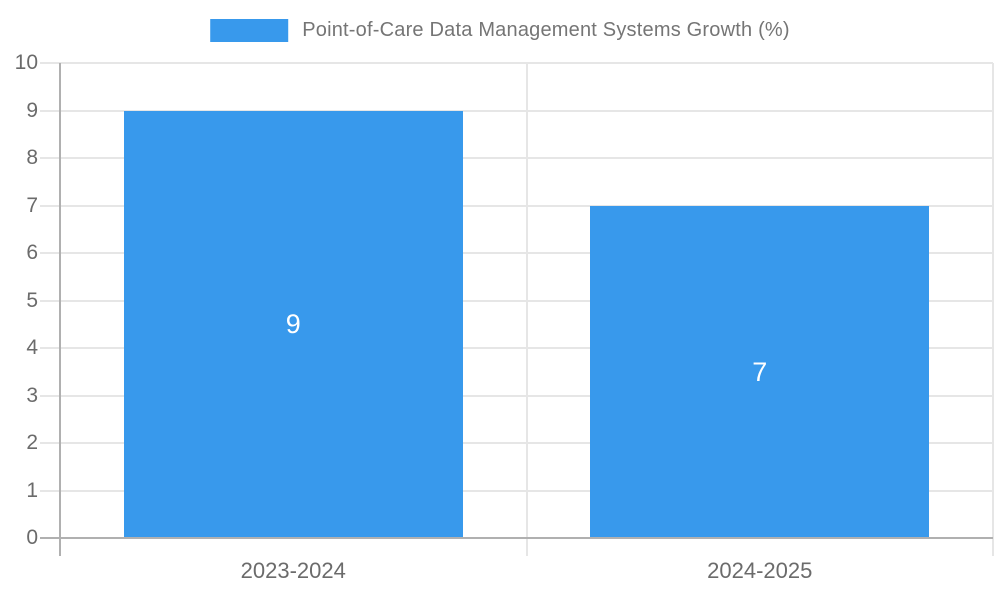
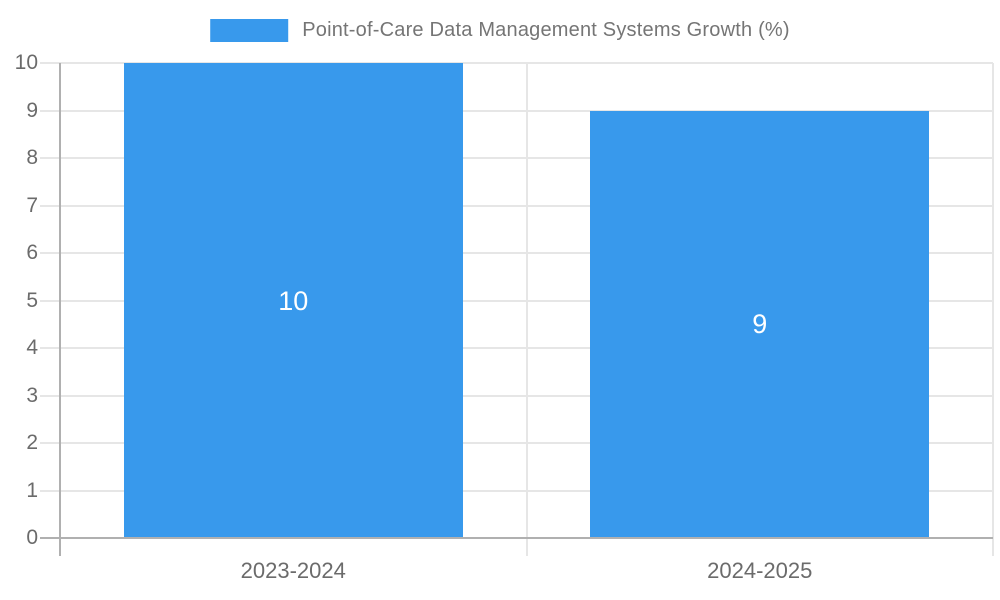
2023-2024: 9 -> 10
2024-2025: 7 -> 9
